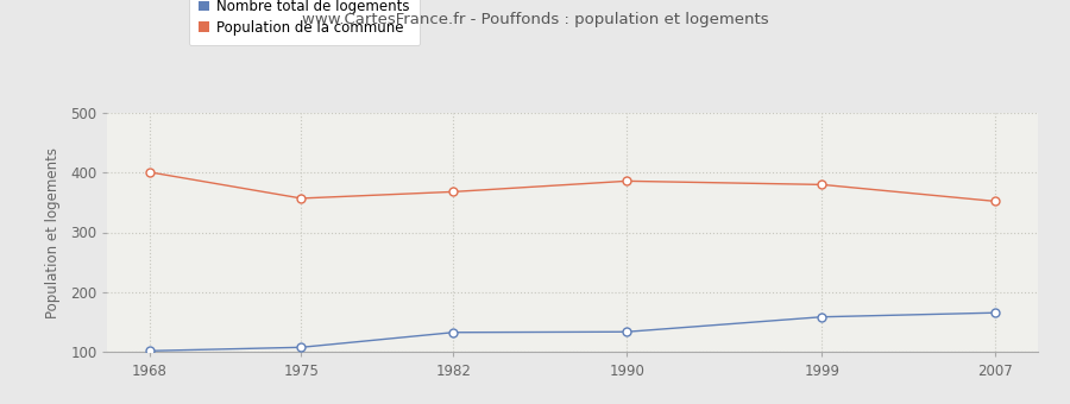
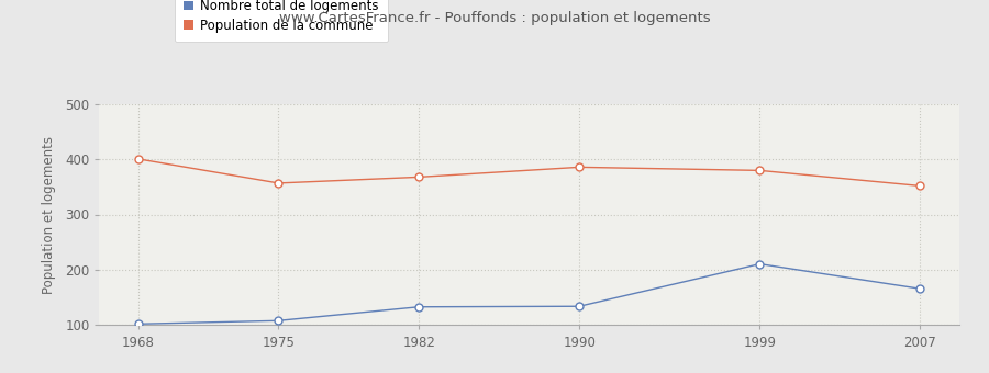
Nombre total de logements/1999: 158 -> 210
